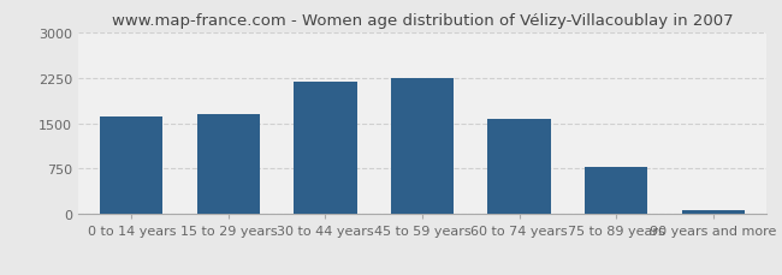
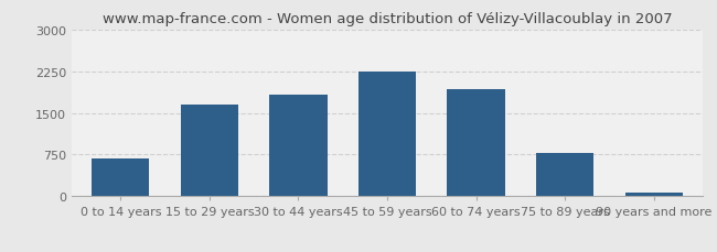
0 to 14 years: 1610 -> 680
30 to 44 years: 2180 -> 1820
60 to 74 years: 1580 -> 1920
